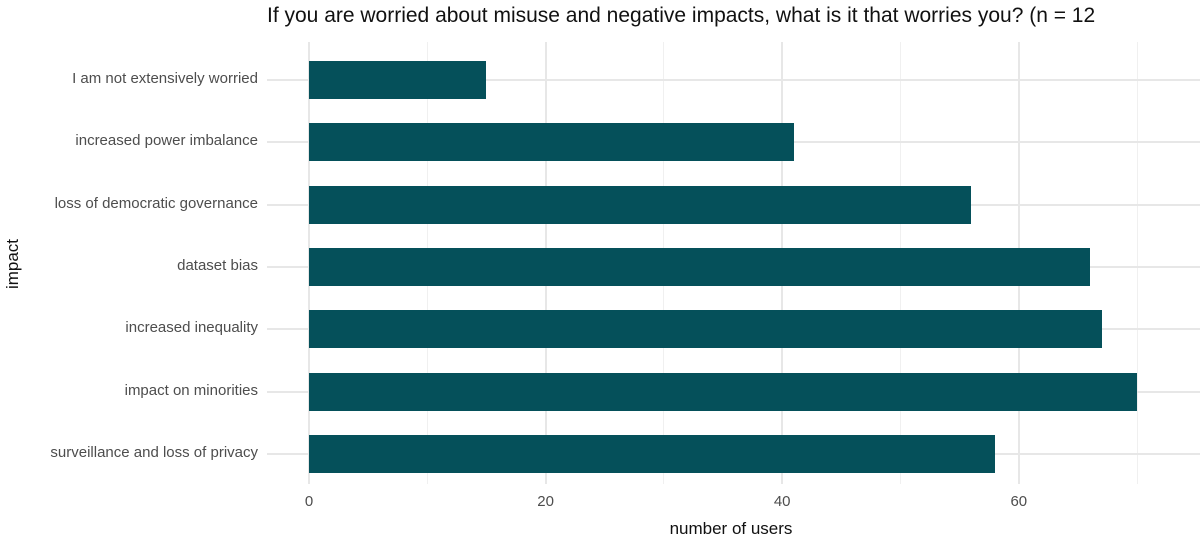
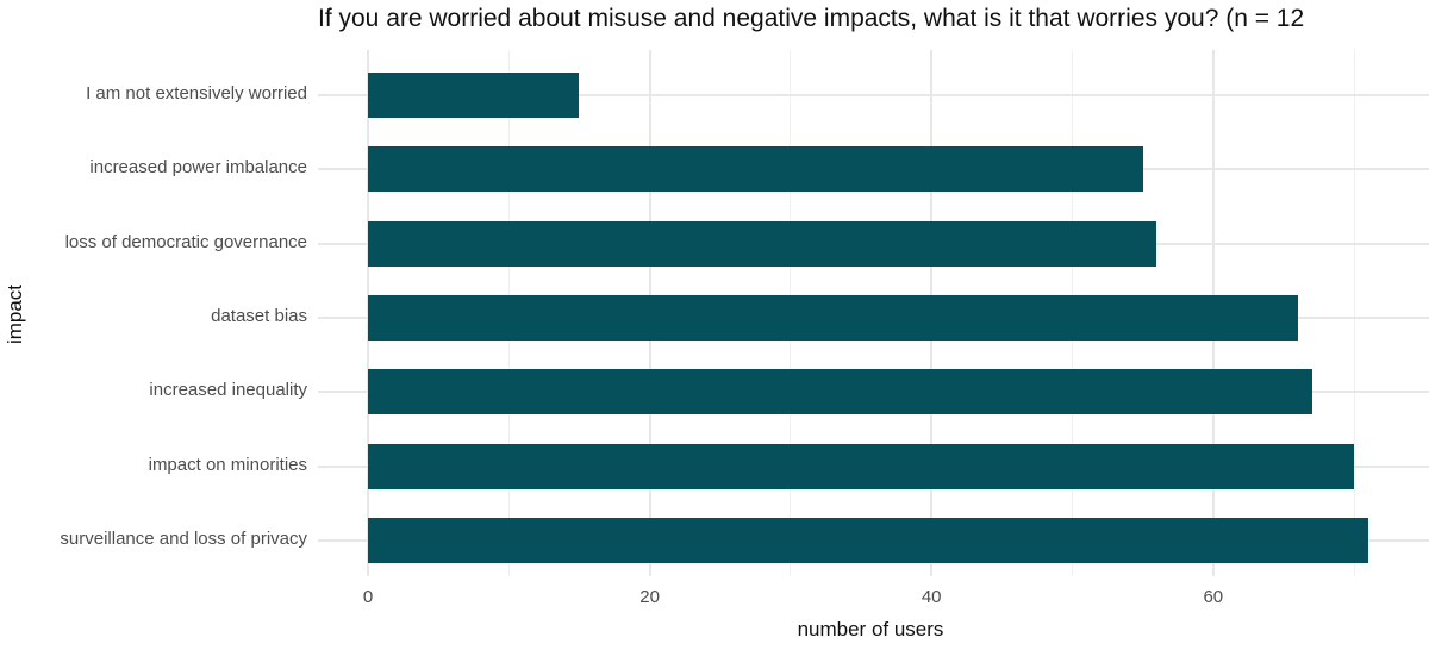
increased power imbalance: 41 -> 55
surveillance and loss of privacy: 58 -> 71
